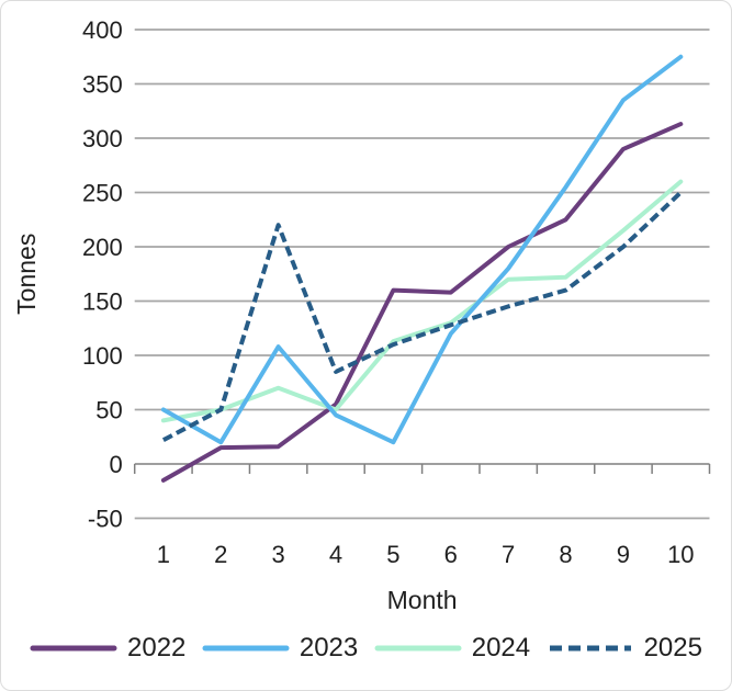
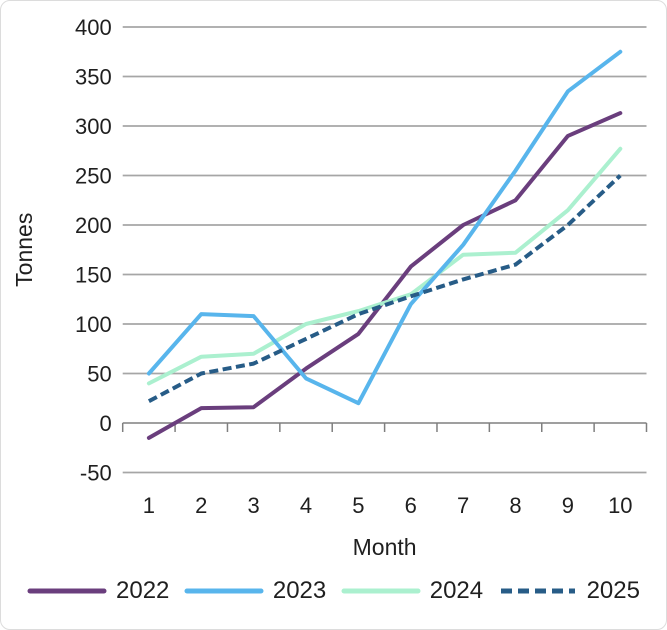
2023/2: 20 -> 110
2024/2: 50 -> 70
2025/3: 220 -> 60
2024/4: 50 -> 100
2022/5: 160 -> 90
2024/10: 260 -> 280
